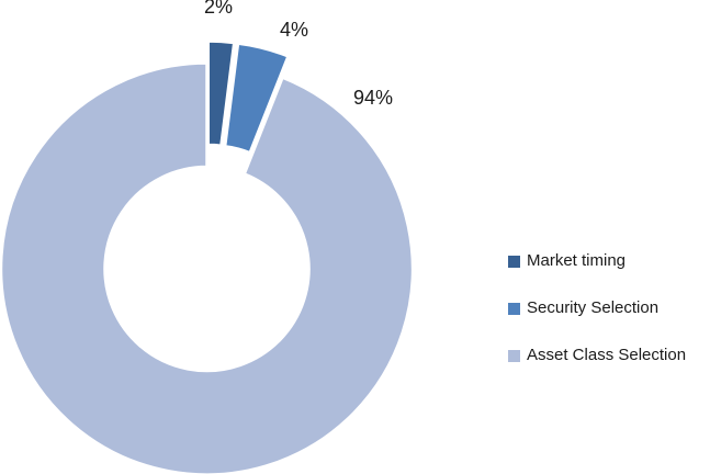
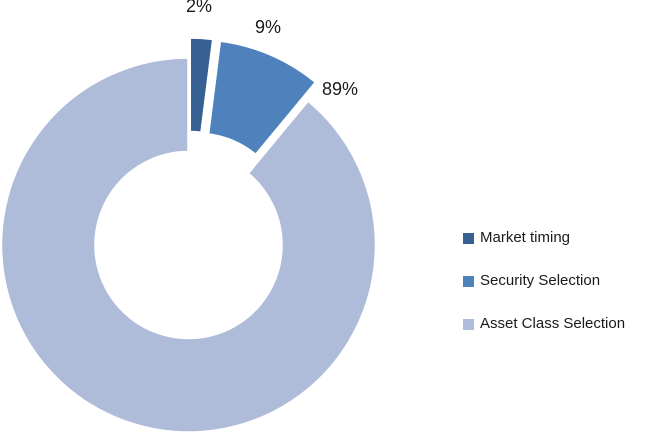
Security Selection: 4% -> 9%
Asset Class Selection: 94% -> 89%
